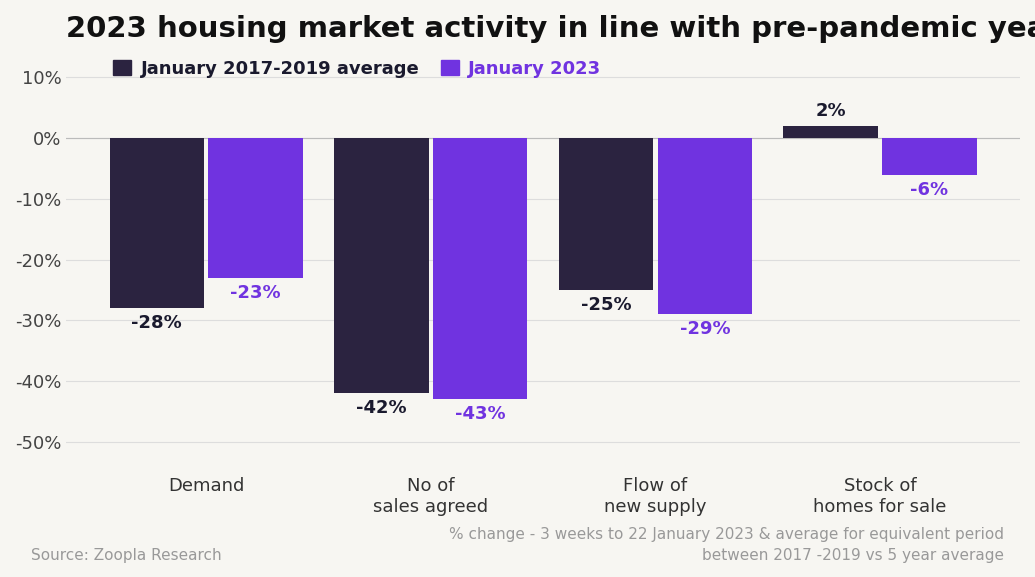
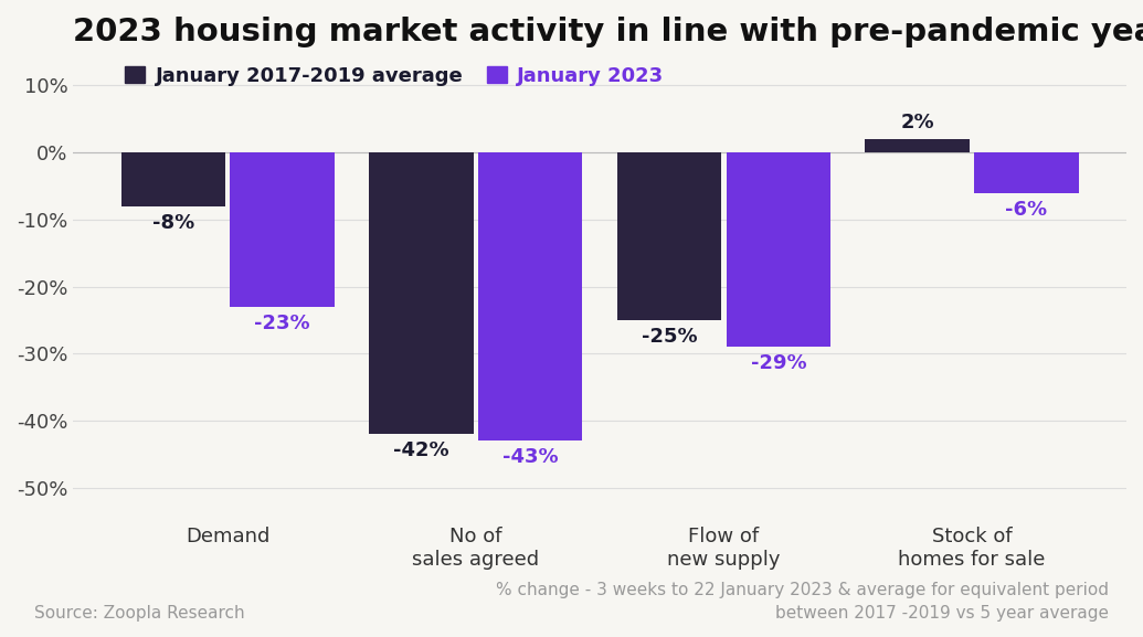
January 2017-2019 average/Demand: -28% -> -8%
